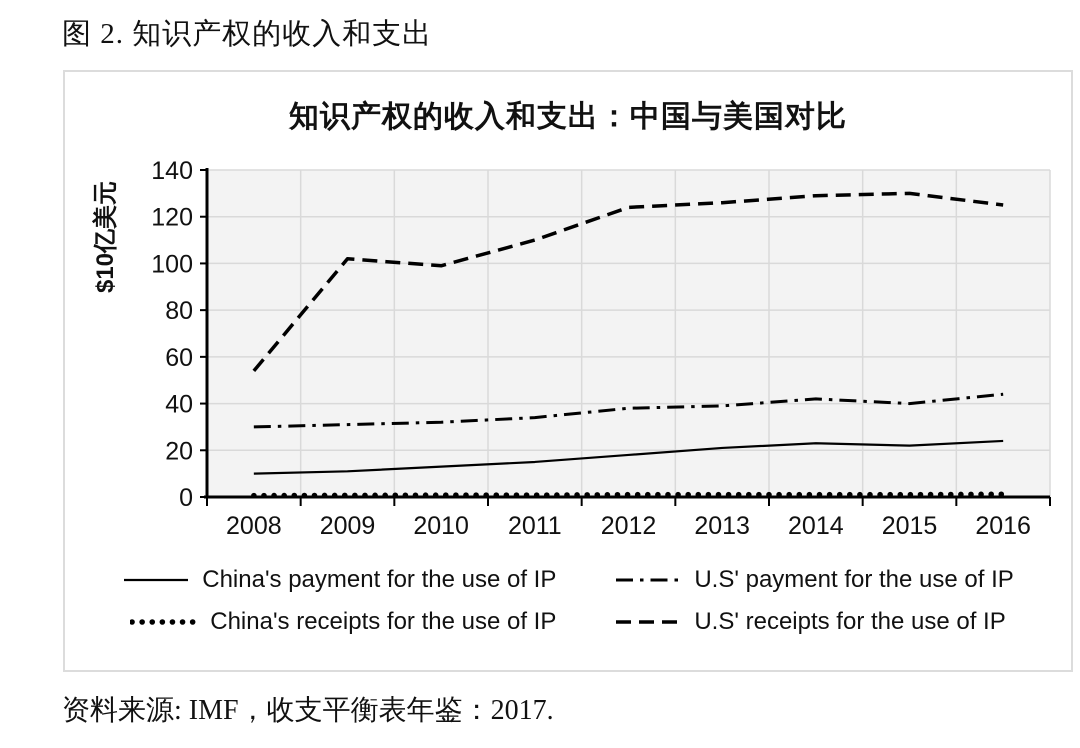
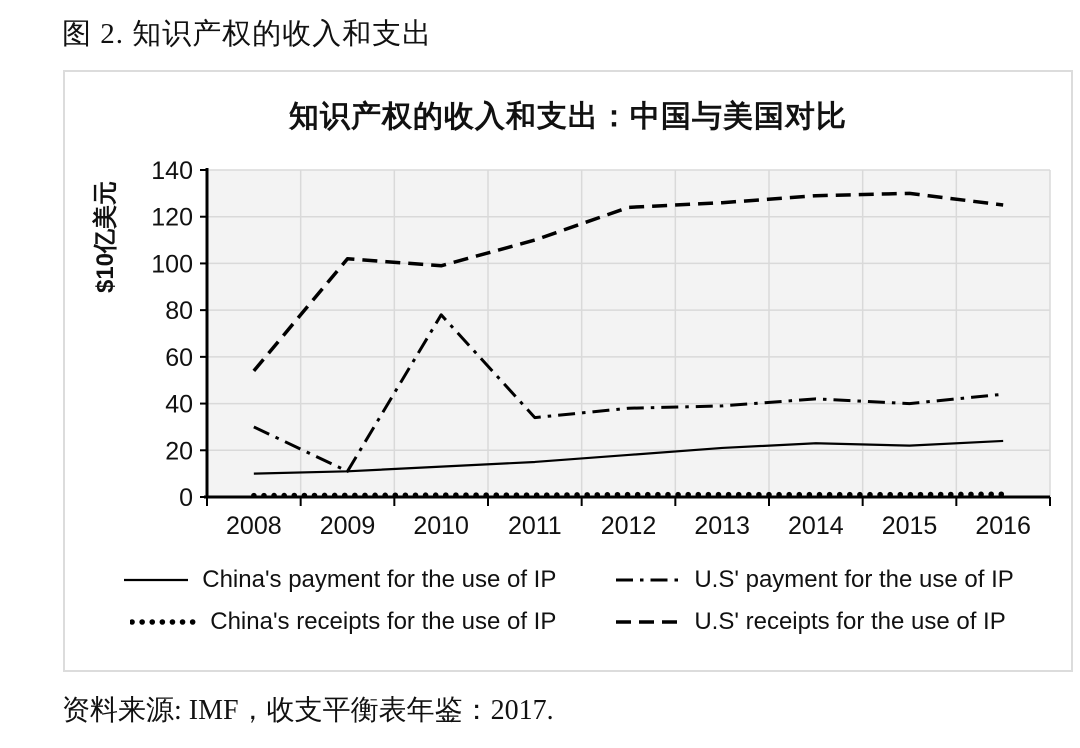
U.S' payment for the use of IP/2009: 31 -> 11
U.S' payment for the use of IP/2010: 32 -> 78
